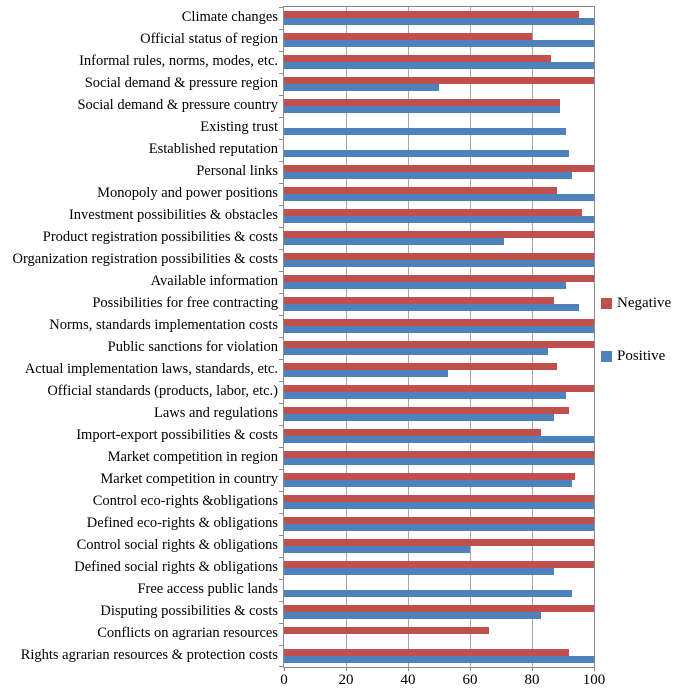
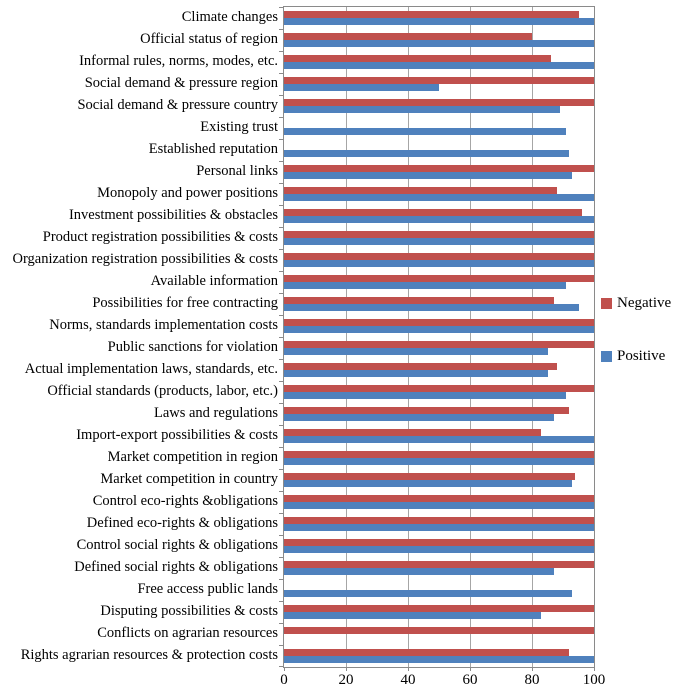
Negative/Social demand & pressure country: 89 -> 100
Positive/Product registration possibilities & costs: 71 -> 100
Positive/Actual implementation laws, standards, etc.: 53 -> 85
Positive/Control social rights & obligations: 60 -> 100
Negative/Conflicts on agrarian resources: 66 -> 100
